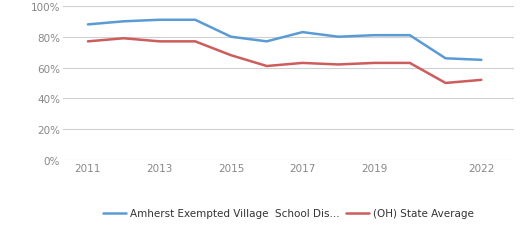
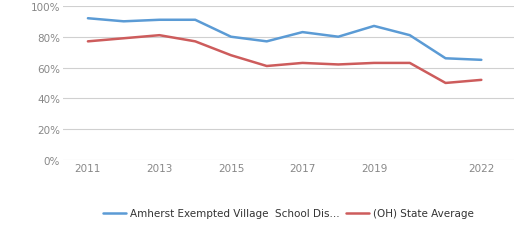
Amherst Exempted Village School Dis.../2011: 88% -> 92%
(OH) State Average/2013: 77% -> 81%
Amherst Exempted Village School Dis.../2019: 81% -> 87%
